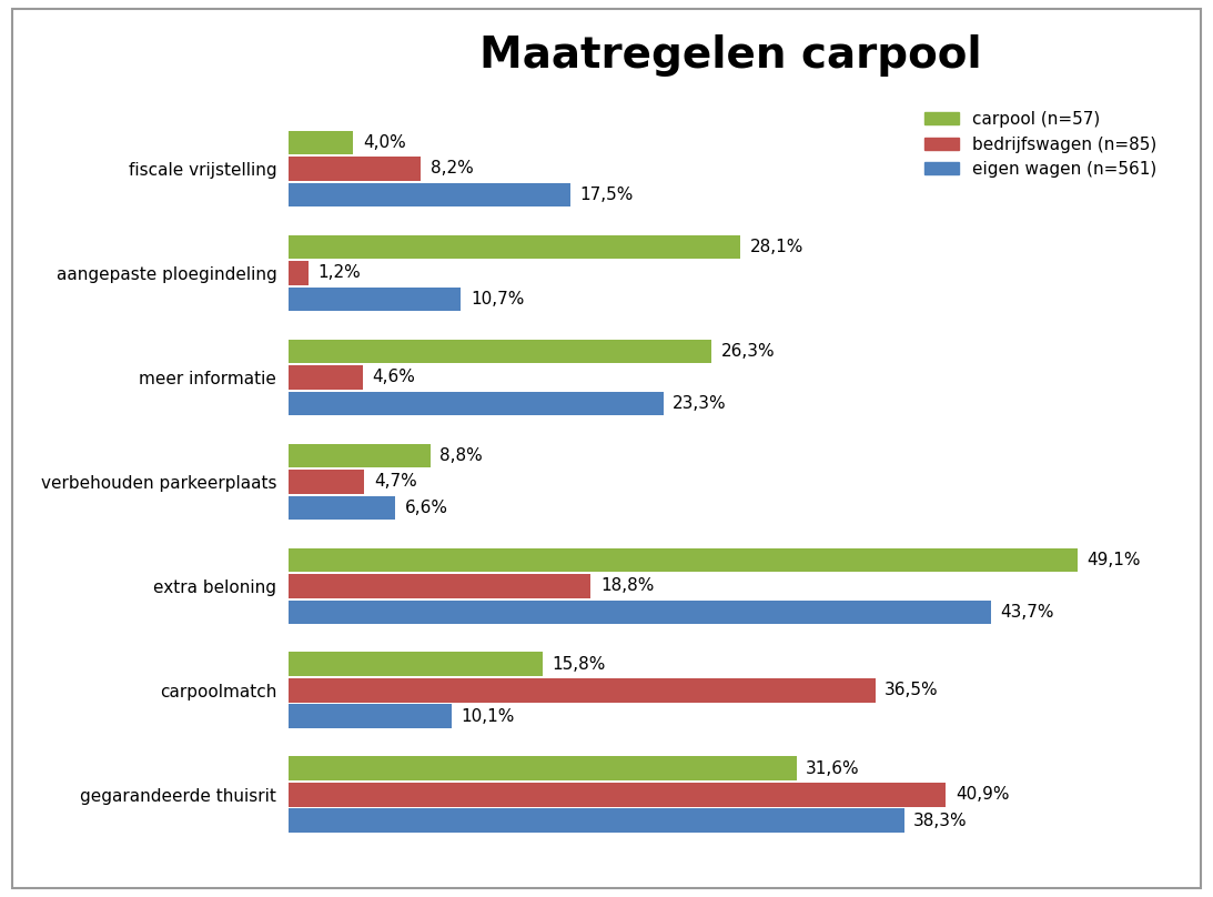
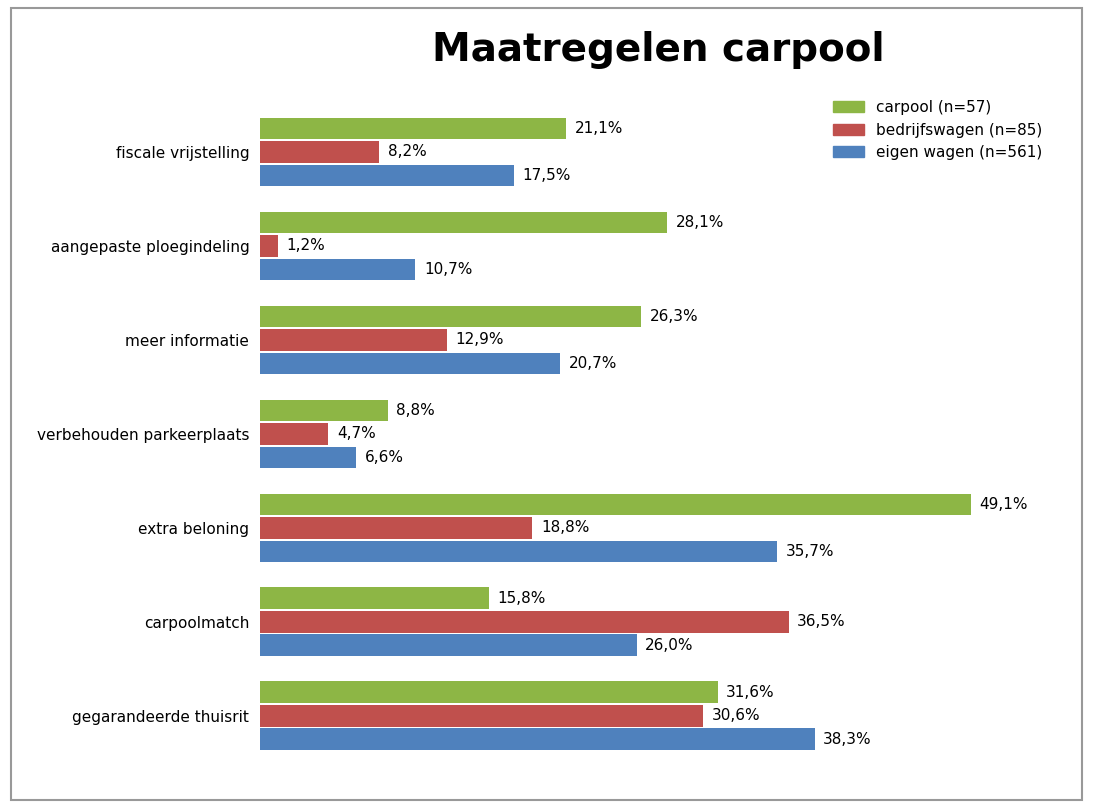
carpool (n=57)/fiscale vrijstelling: 4,0% -> 21,1%
bedrijfswagen (n=85)/meer informatie: 4,6% -> 12,9%
eigen wagen (n=561)/meer informatie: 23,3% -> 20,7%
eigen wagen (n=561)/extra beloning: 43,7% -> 35,7%
eigen wagen (n=561)/carpoolmatch: 10,1% -> 26,0%
bedrijfswagen (n=85)/gegarandeerde thuisrit: 40,9% -> 30,6%
